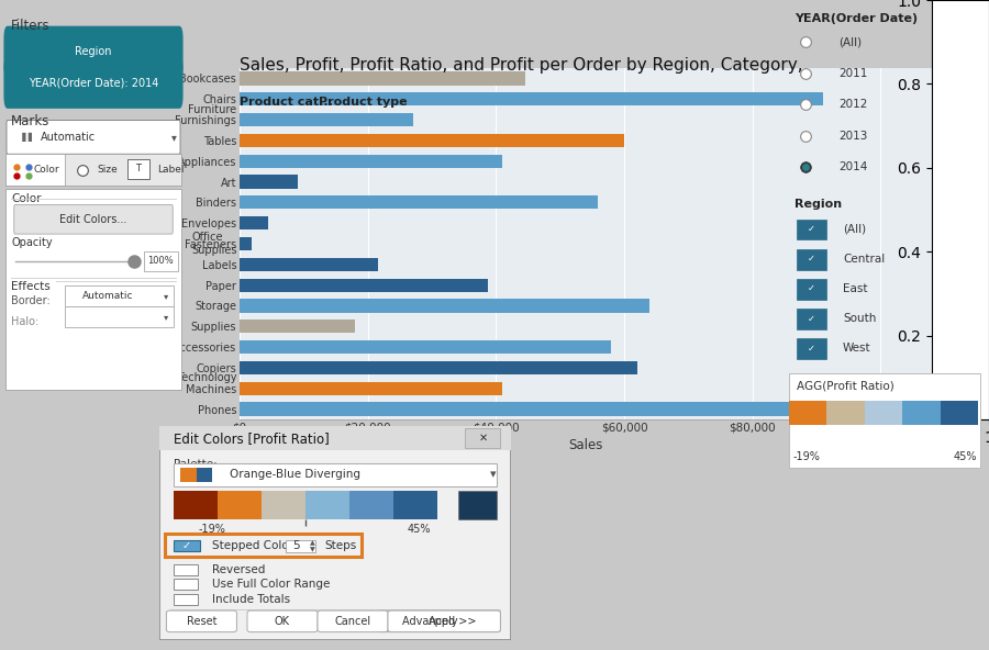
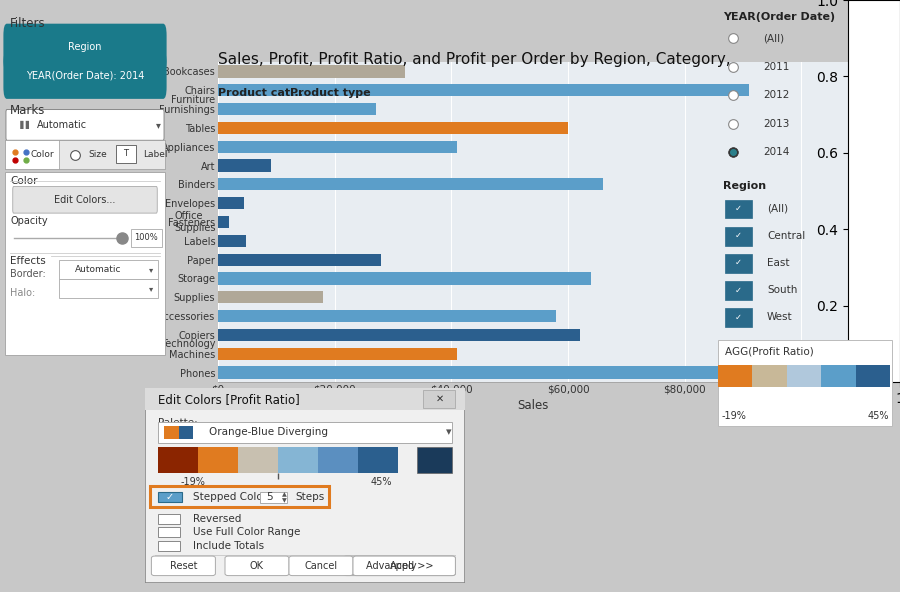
Bookcases: $44,600 -> $32,000
Binders: $55,800 -> $66,000
Labels: $21,600 -> $4,800
Paper: $38,800 -> $28,000
